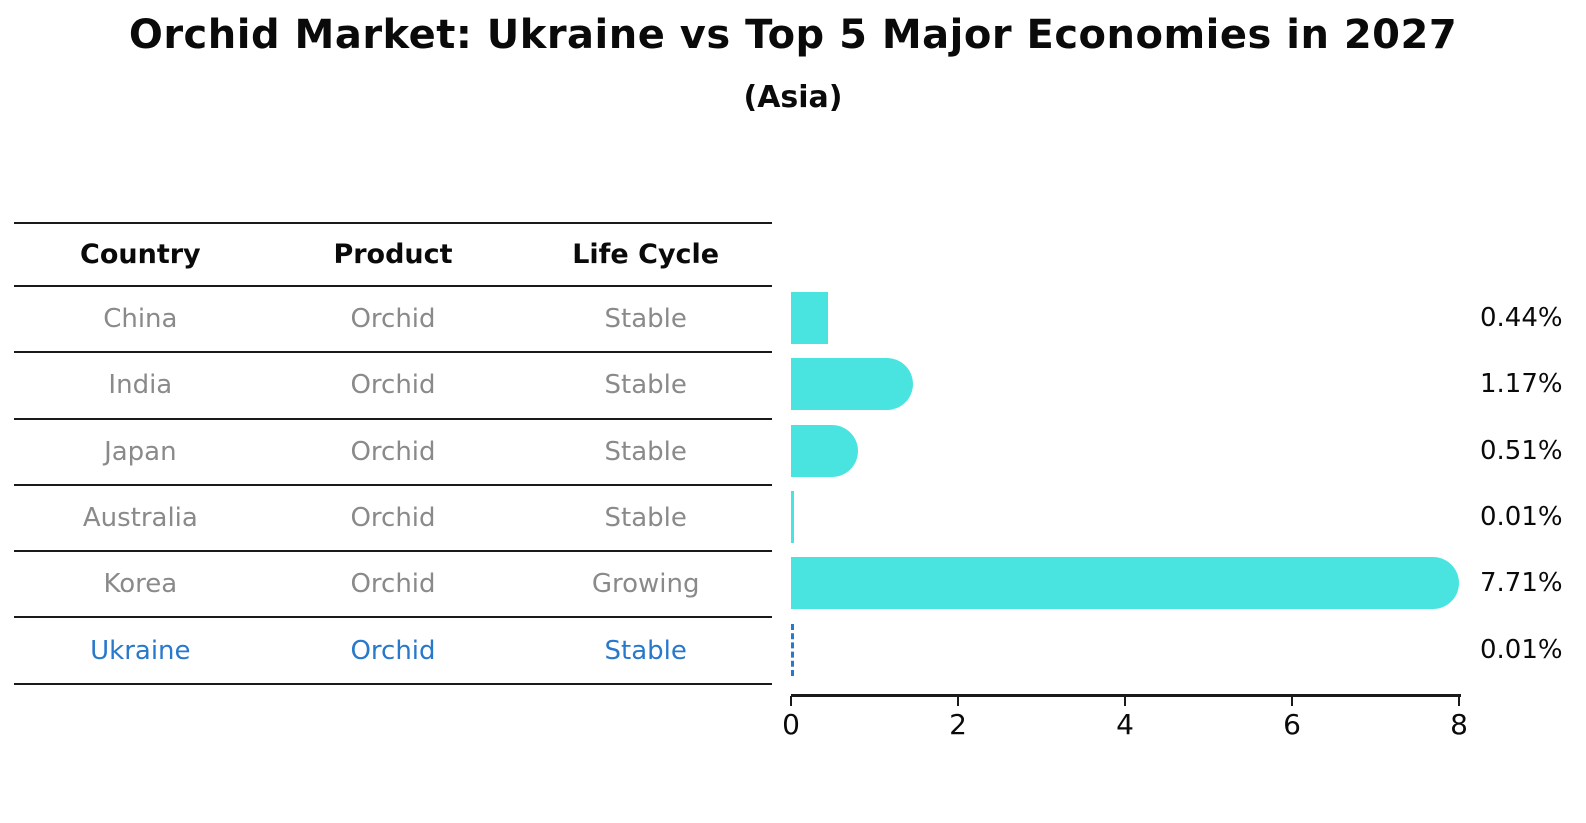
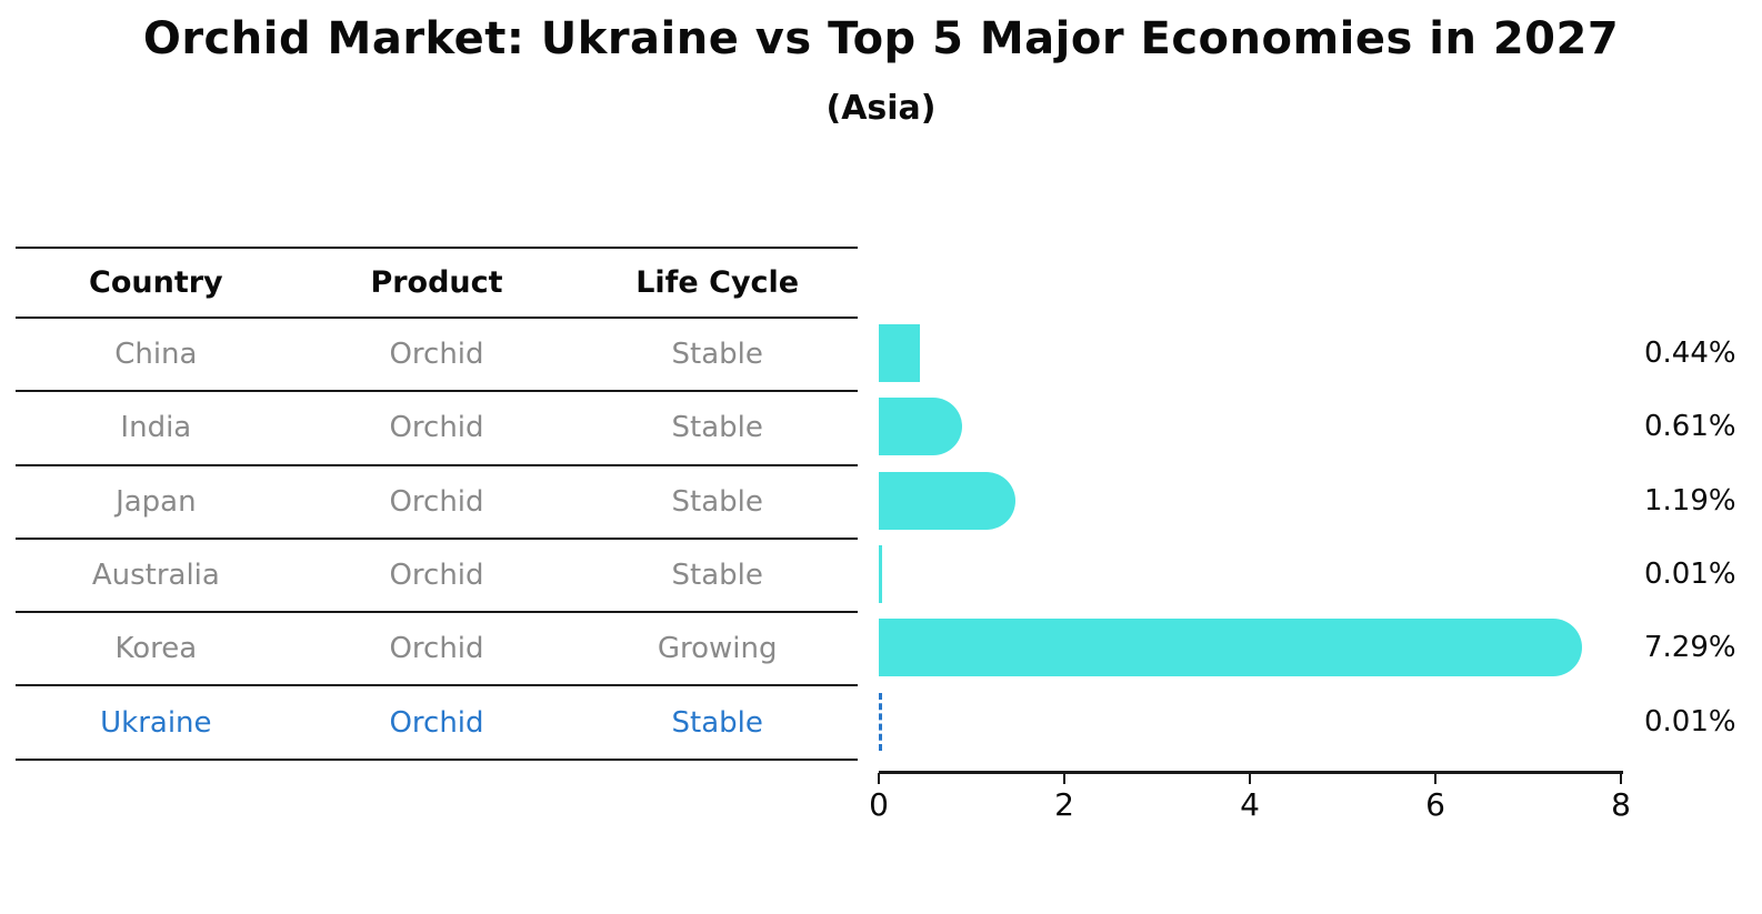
India: 1.17% -> 0.61%
Japan: 0.51% -> 1.19%
Korea: 7.71% -> 7.29%
